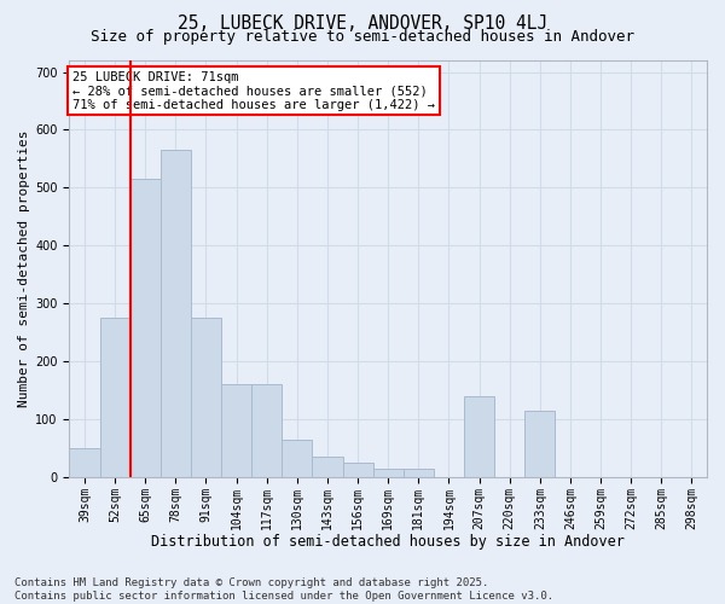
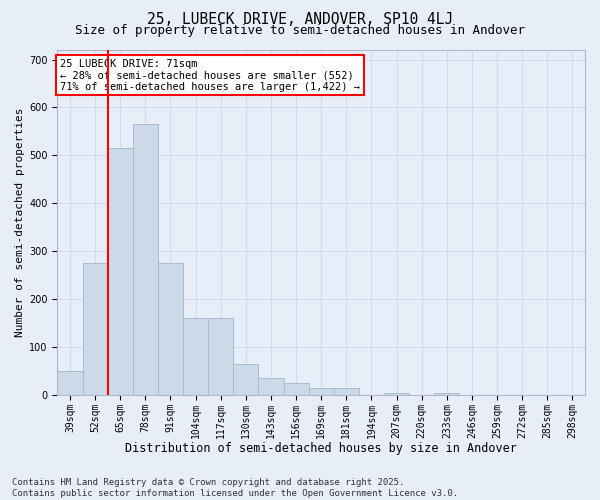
207sqm: 140 -> 5
233sqm: 115 -> 5
